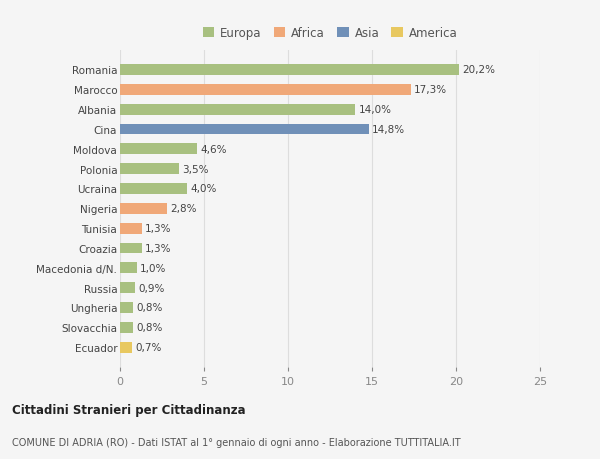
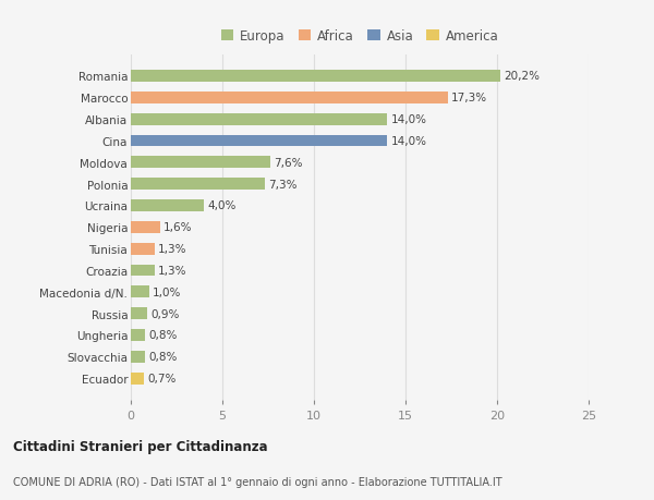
Cina: 14,8% -> 14,0%
Moldova: 4,6% -> 7,6%
Polonia: 3,5% -> 7,3%
Nigeria: 2,8% -> 1,6%
